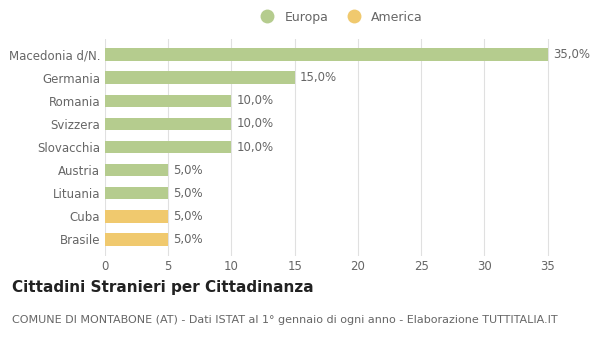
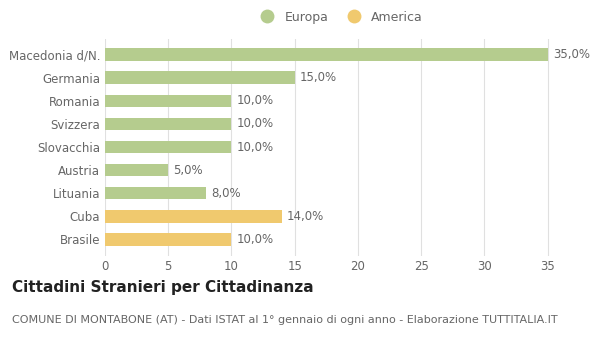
Lituania: 5,0% -> 8,0%
Cuba: 5,0% -> 14,0%
Brasile: 5,0% -> 10,0%
